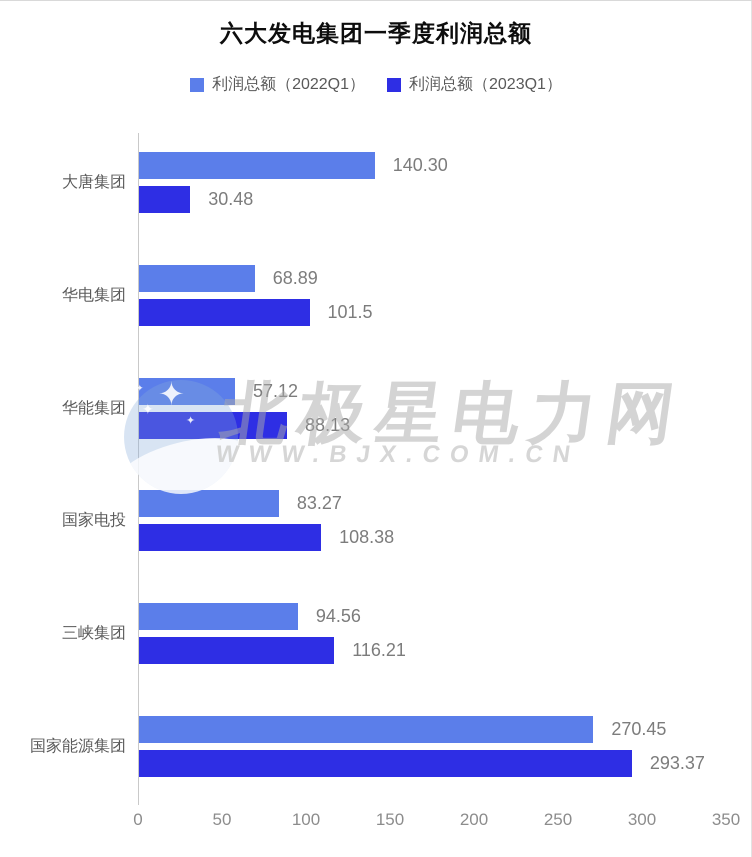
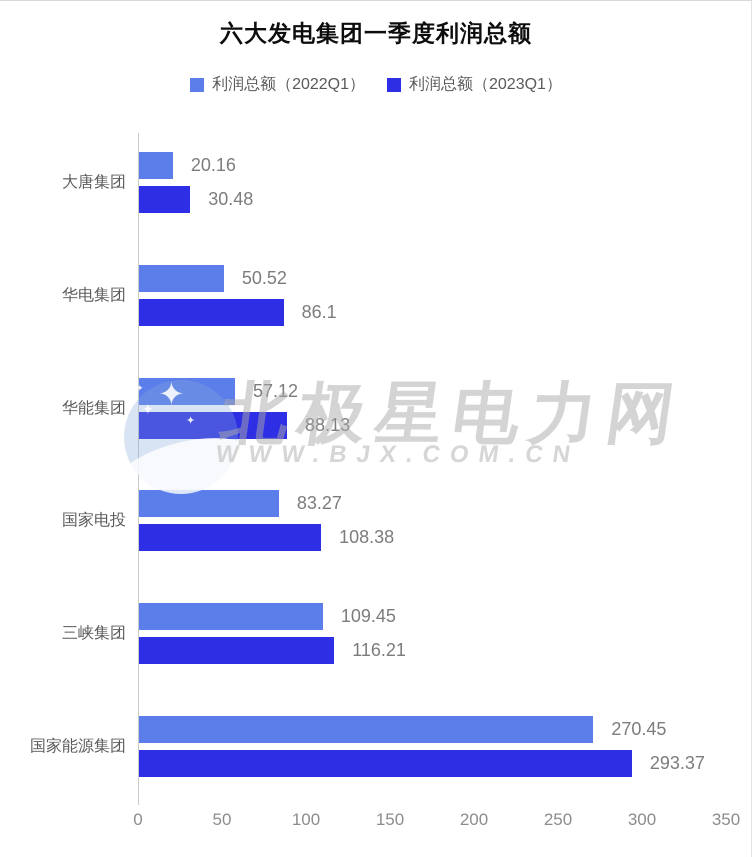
利润总额（2022Q1）/大唐集团: 140.30 -> 20.16
利润总额（2022Q1）/华电集团: 68.89 -> 50.52
利润总额（2023Q1）/华电集团: 101.5 -> 86.1
利润总额（2022Q1）/三峡集团: 94.56 -> 109.45
